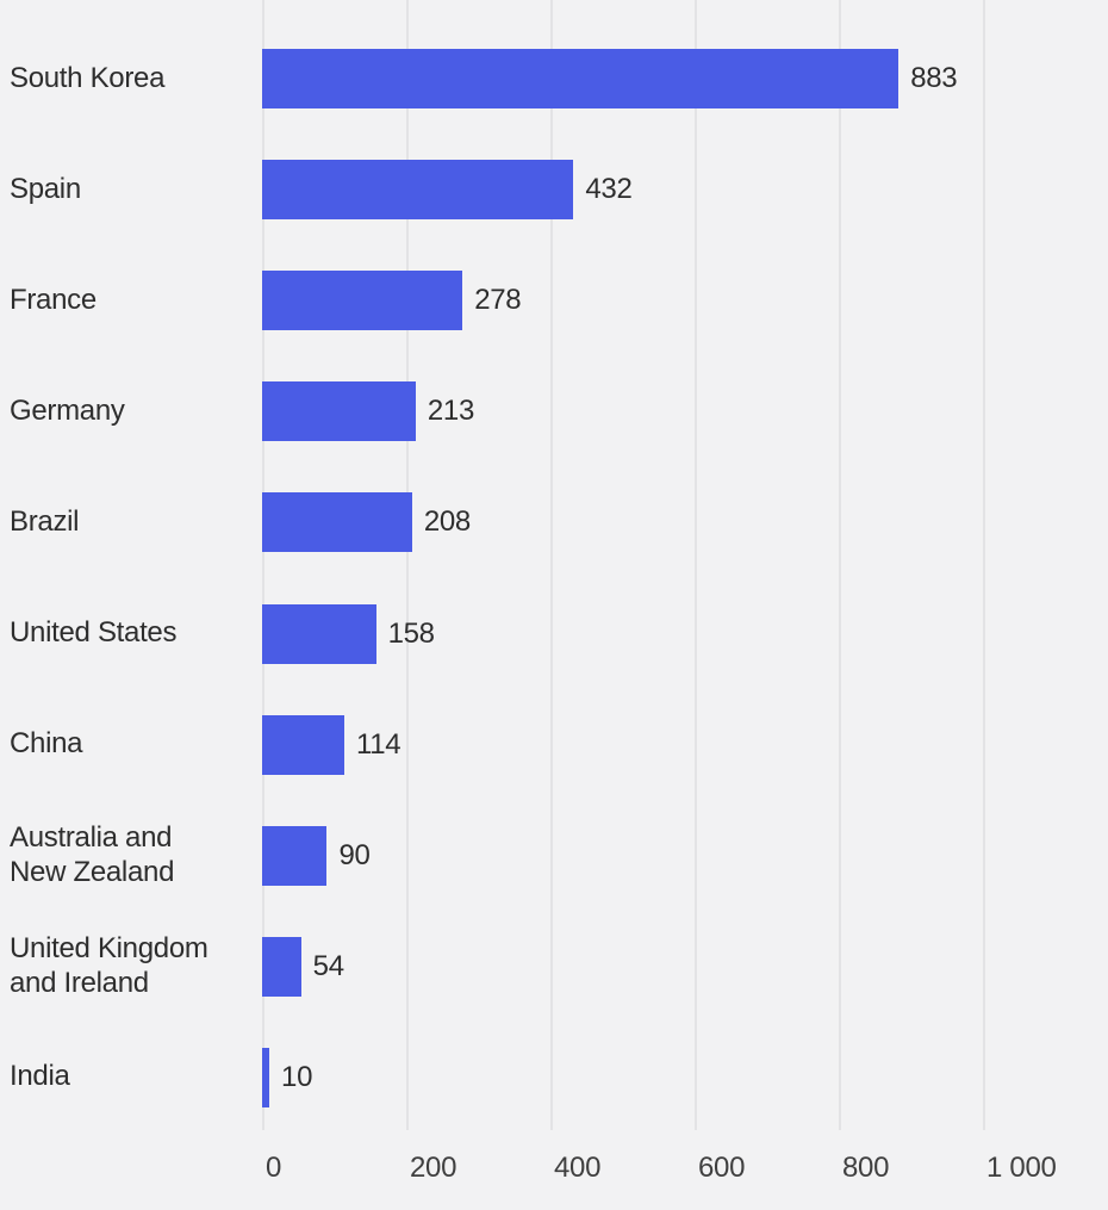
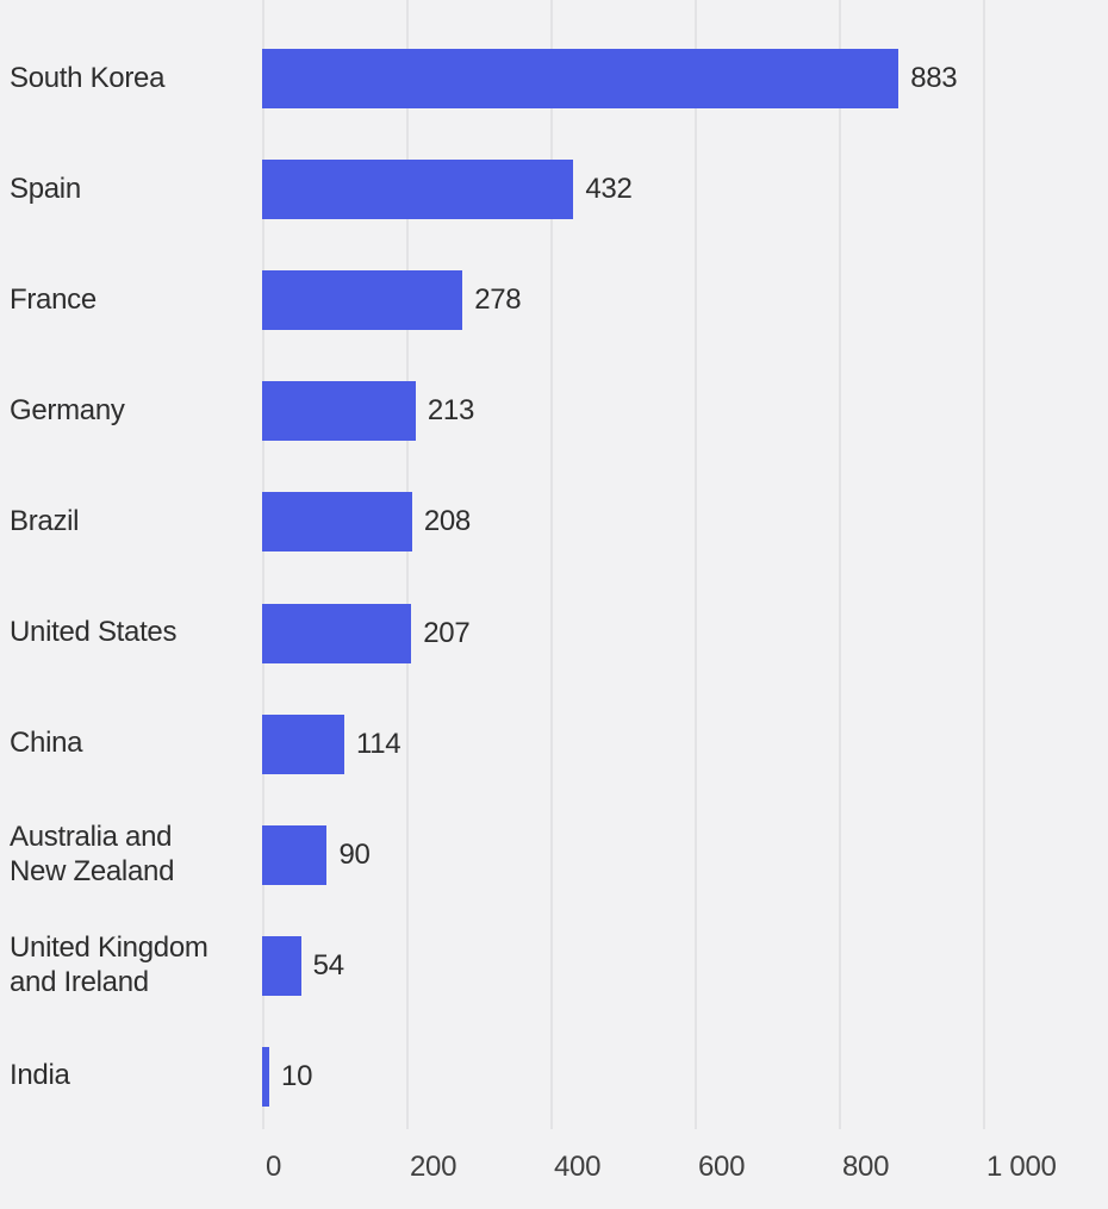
United States: 158 -> 207
